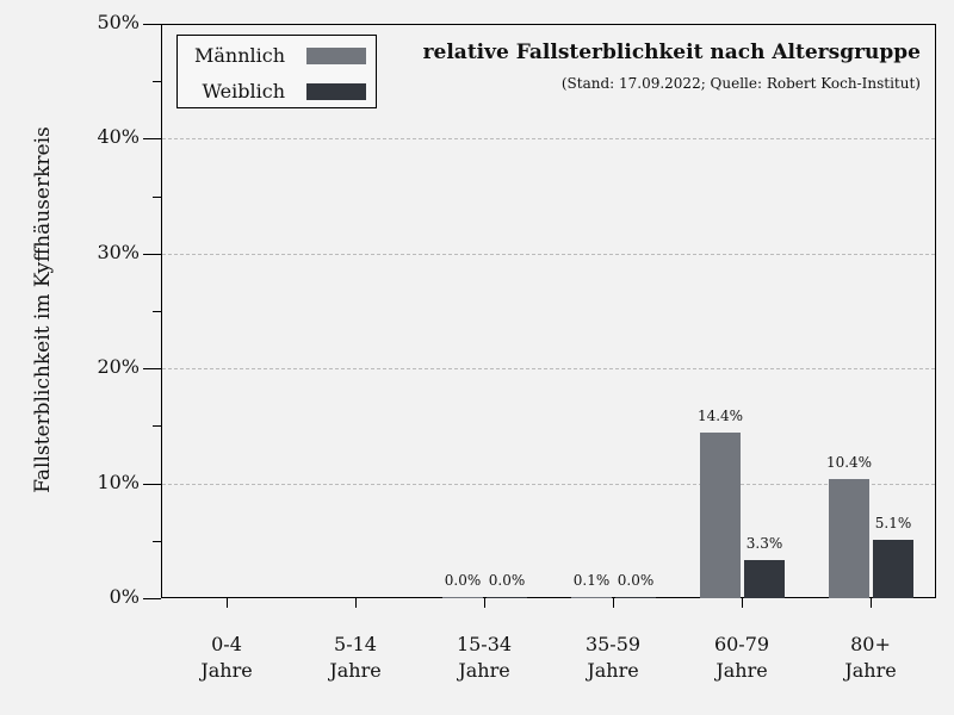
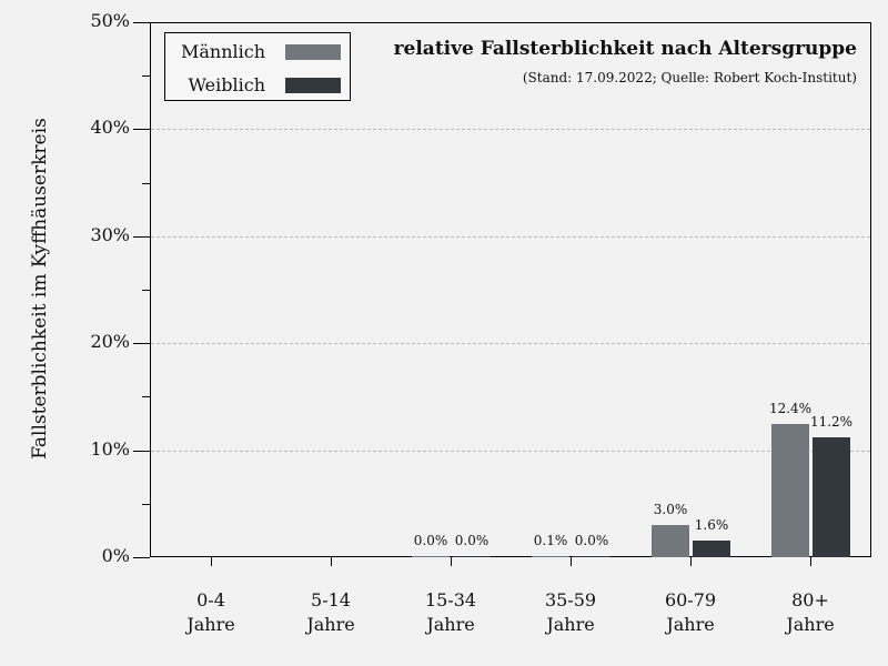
Männlich/60-79 Jahre: 14.4% -> 3.0%
Weiblich/60-79 Jahre: 3.3% -> 1.6%
Männlich/80+ Jahre: 10.4% -> 12.4%
Weiblich/80+ Jahre: 5.1% -> 11.2%
